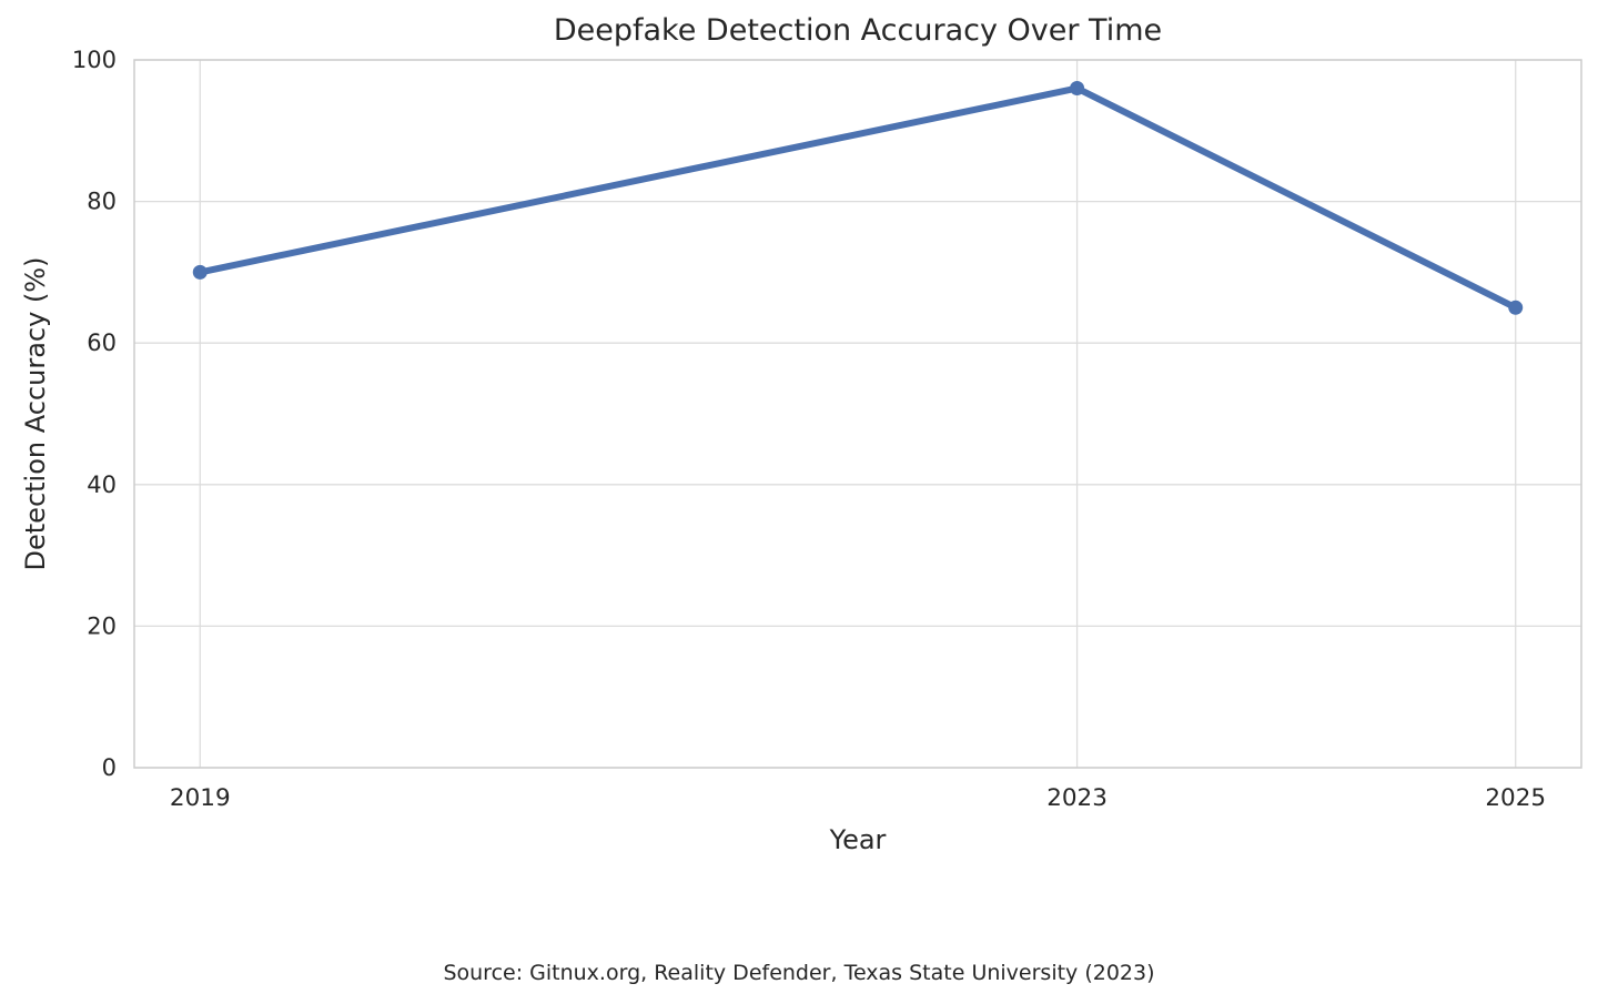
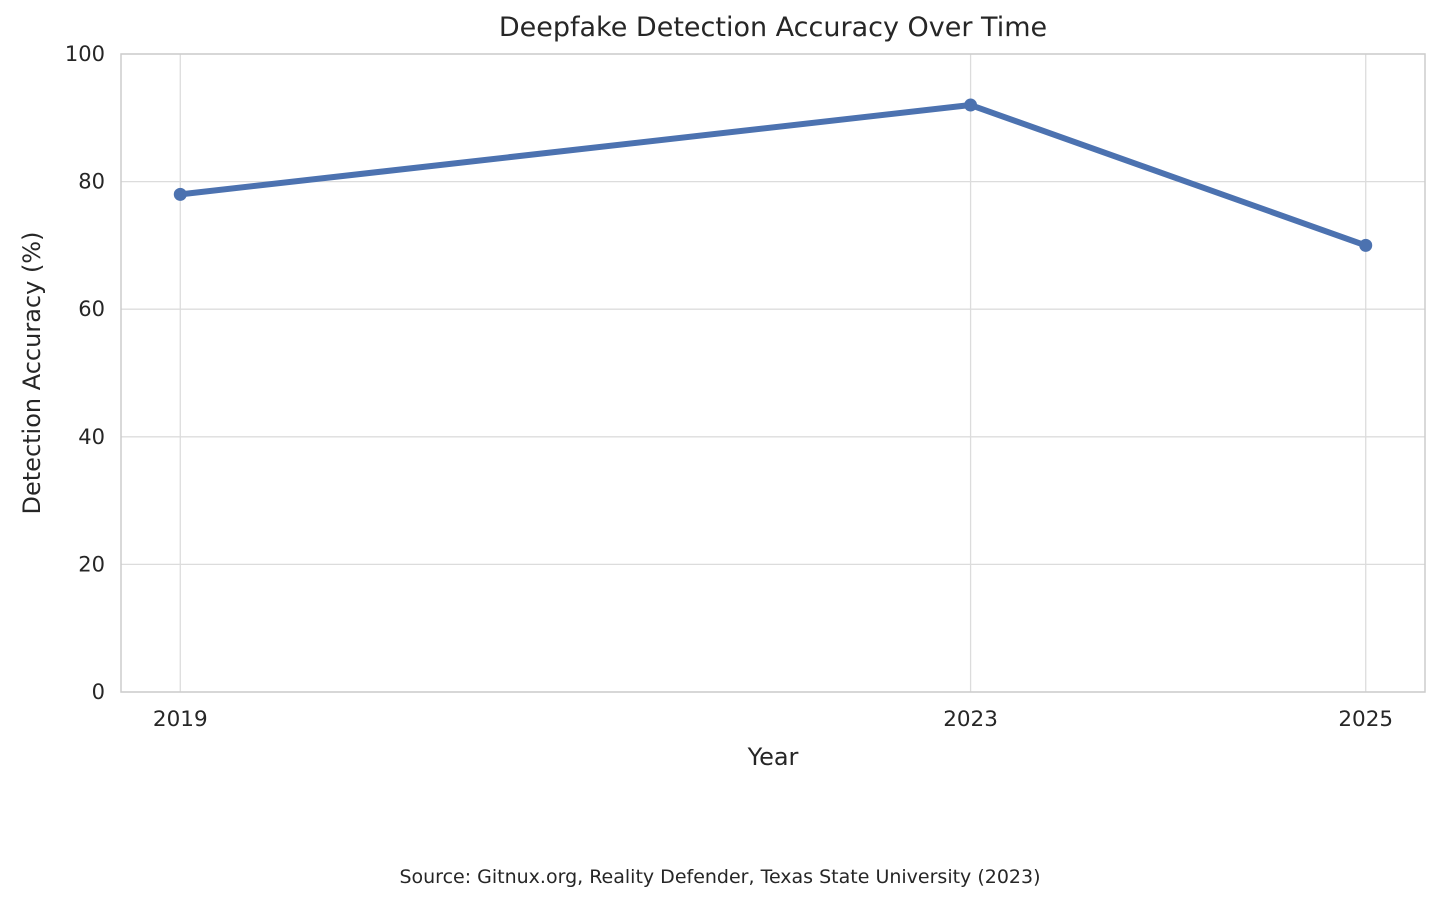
2019: 70 -> 78
2023: 96 -> 92
2025: 65 -> 70
